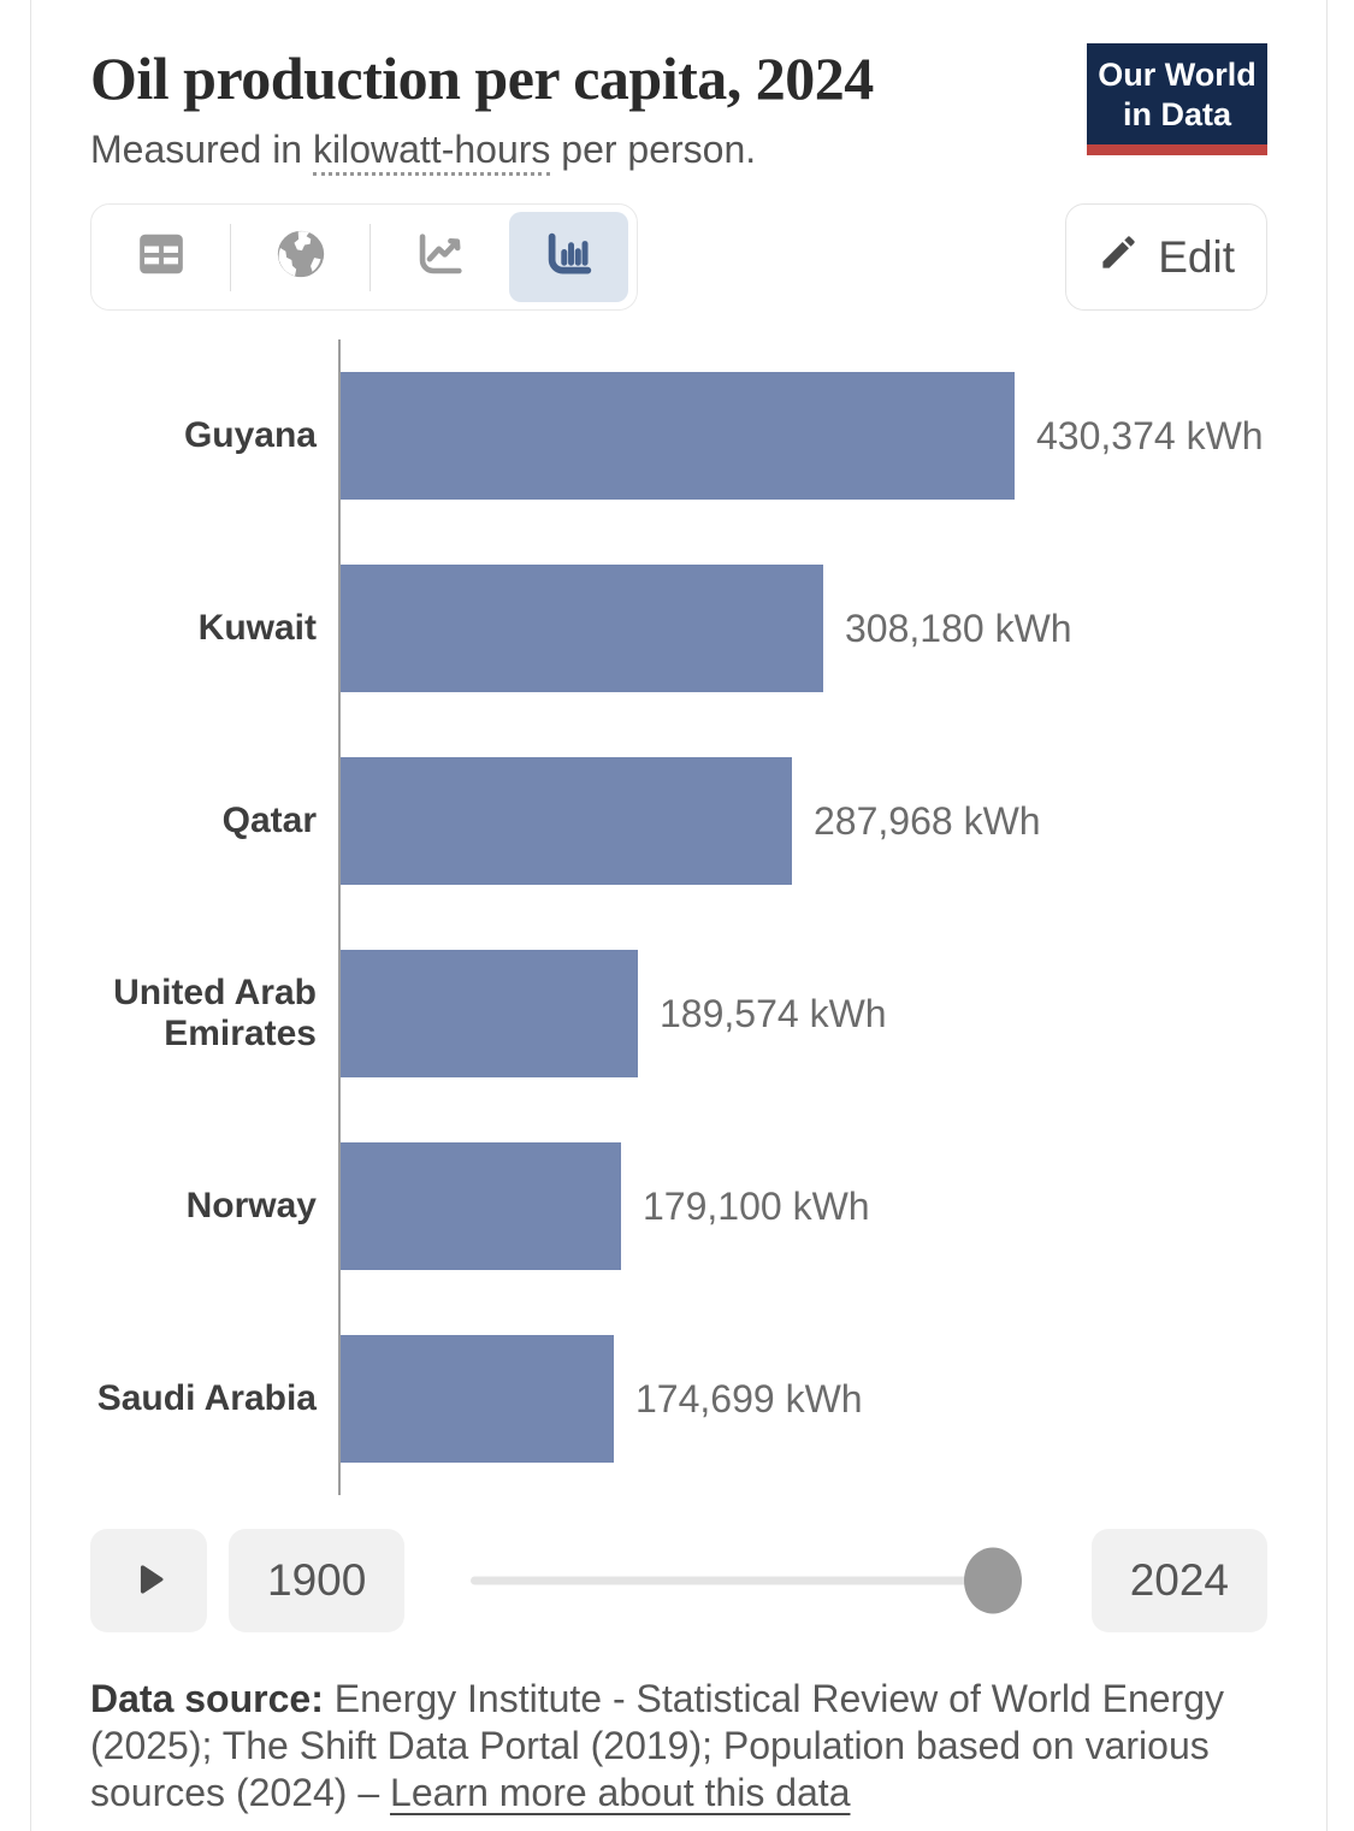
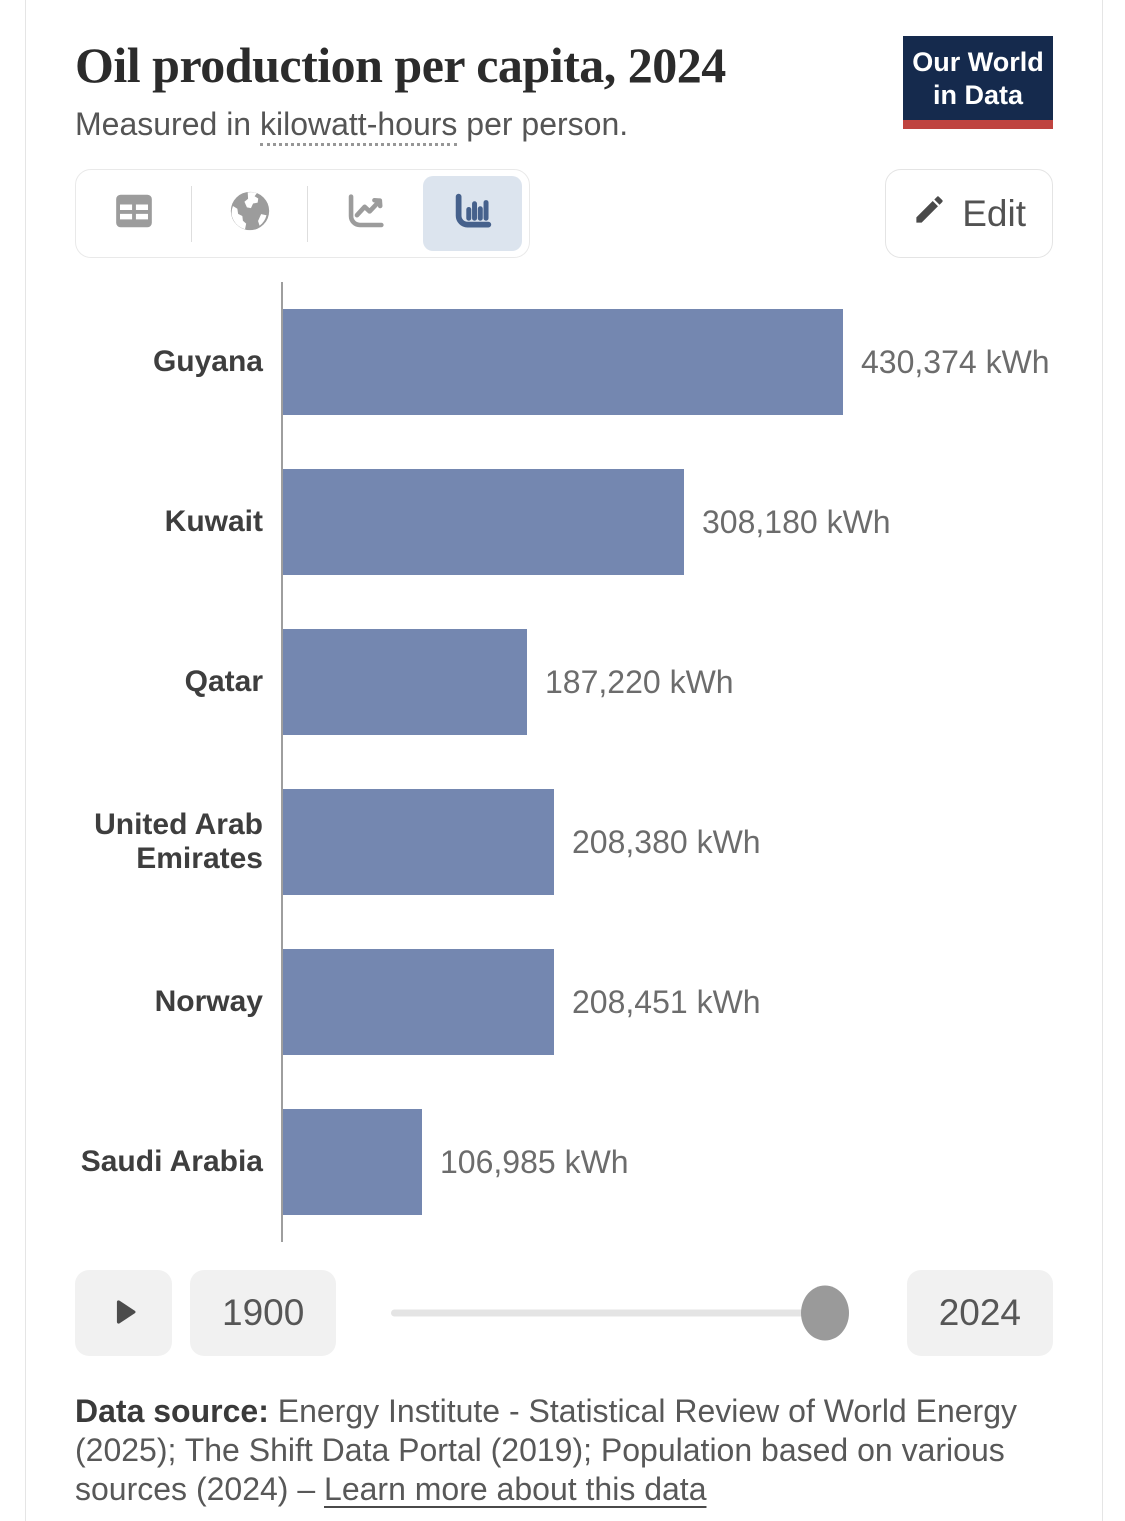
Qatar: 287,968 -> 187,220
United Arab Emirates: 189,574 -> 208,380
Norway: 179,100 -> 208,451
Saudi Arabia: 174,699 -> 106,985
